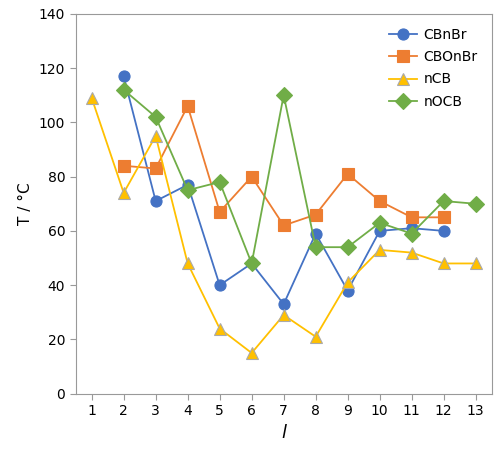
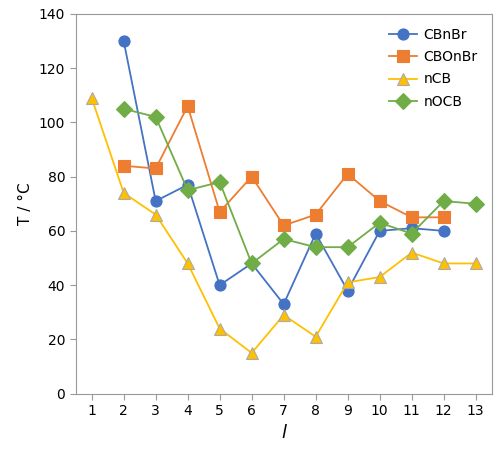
CBnBr/2: 117 -> 130
nOCB/2: 112 -> 105
nCB/3: 95 -> 66
nOCB/7: 110 -> 57
nCB/10: 53 -> 43
